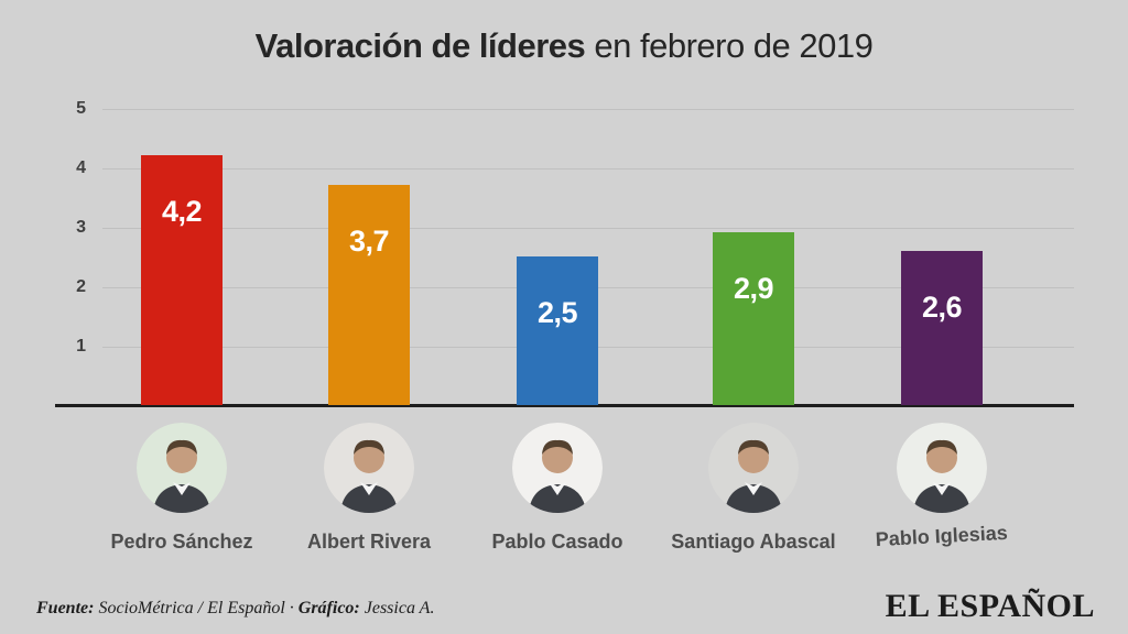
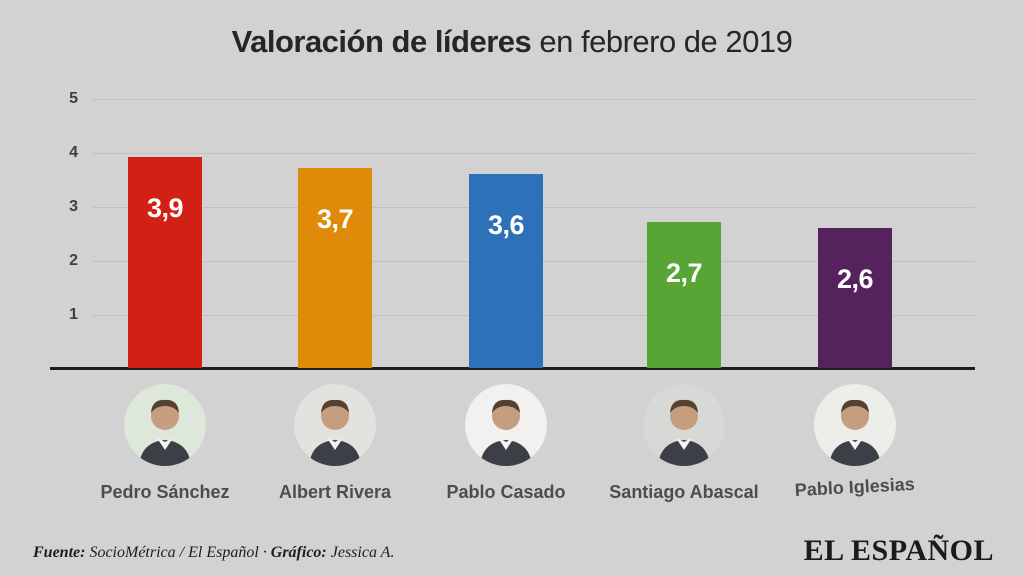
Pedro Sánchez: 4,2 -> 3,9
Pablo Casado: 2,5 -> 3,6
Santiago Abascal: 2,9 -> 2,7
